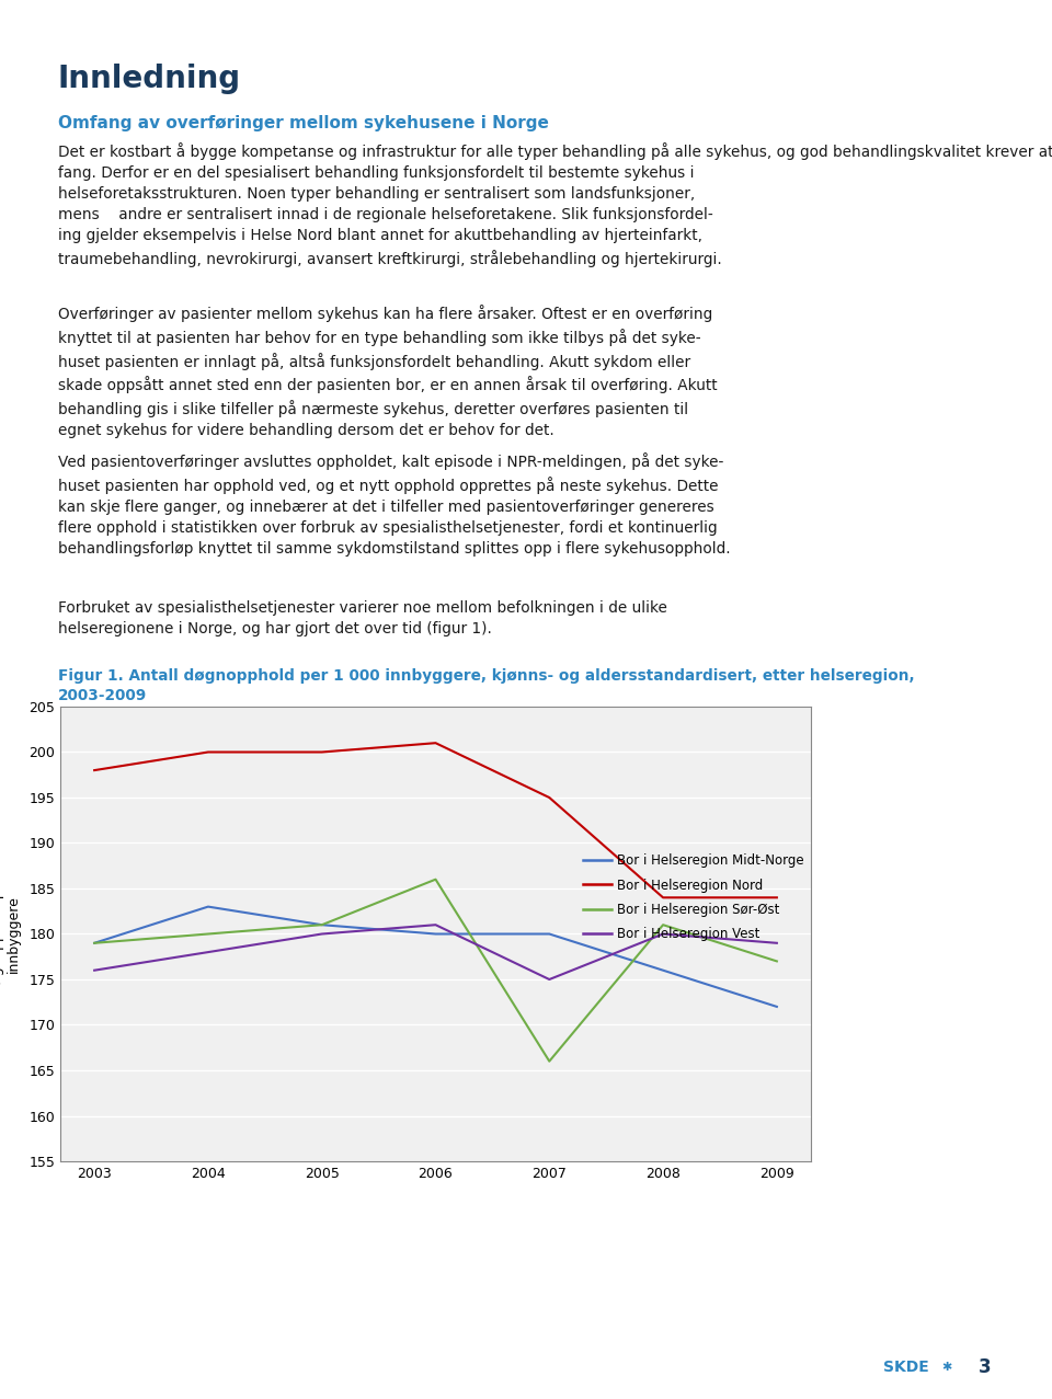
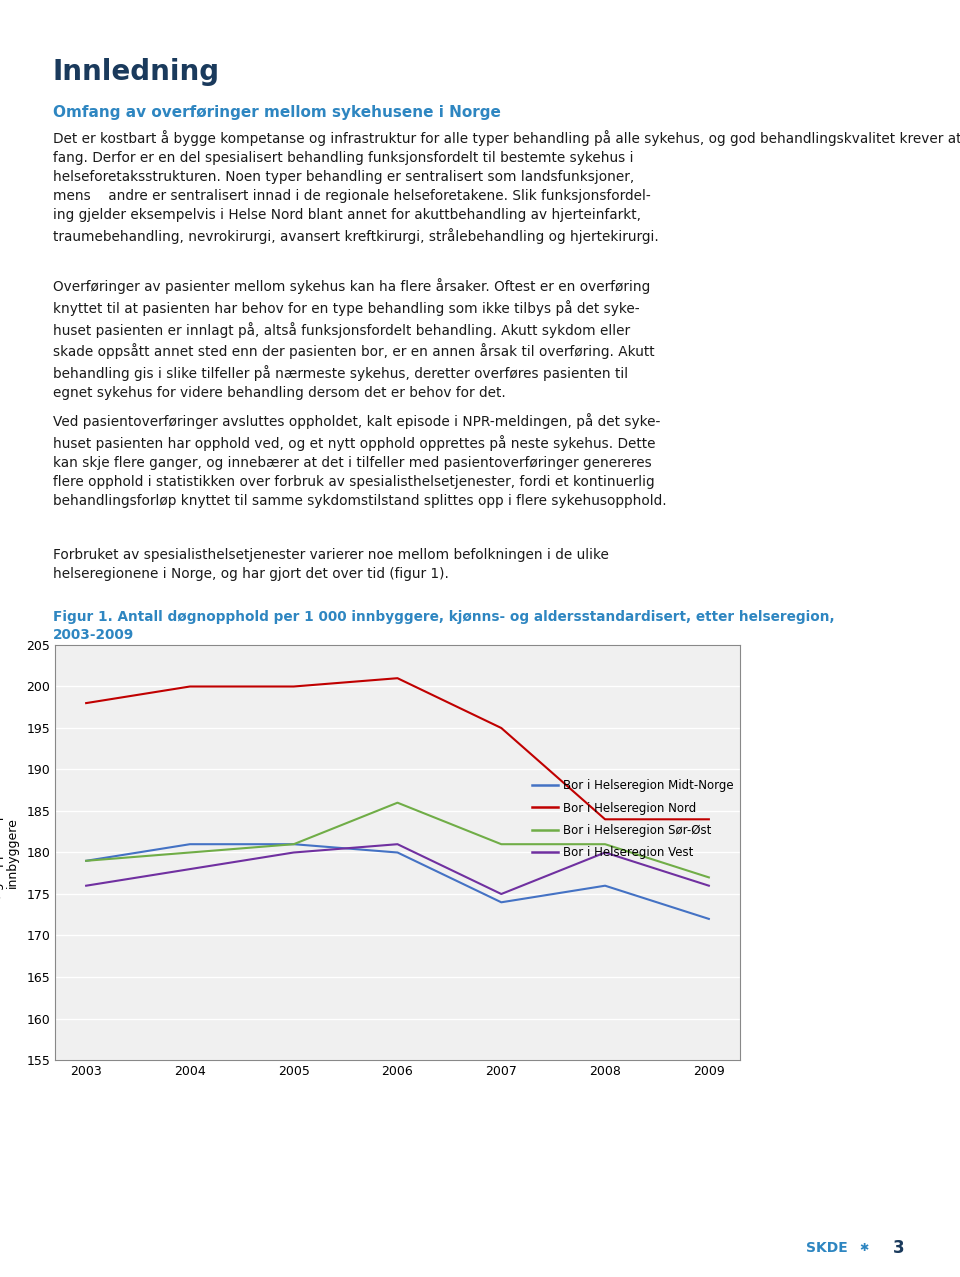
Bor i Helseregion Midt-Norge/2004: 183 -> 181
Bor i Helseregion Midt-Norge/2007: 180 -> 174
Bor i Helseregion Sør-Øst/2007: 166 -> 181
Bor i Helseregion Vest/2009: 179 -> 176
